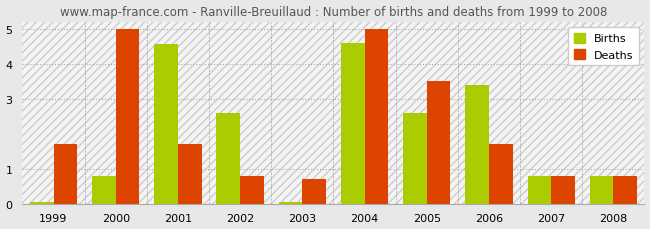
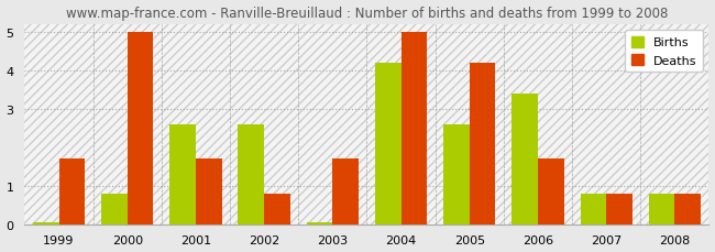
Births/2001: 4.55 -> 2.60
Deaths/2003: 0.7 -> 1.7
Births/2004: 4.60 -> 4.20
Deaths/2005: 3.5 -> 4.2
